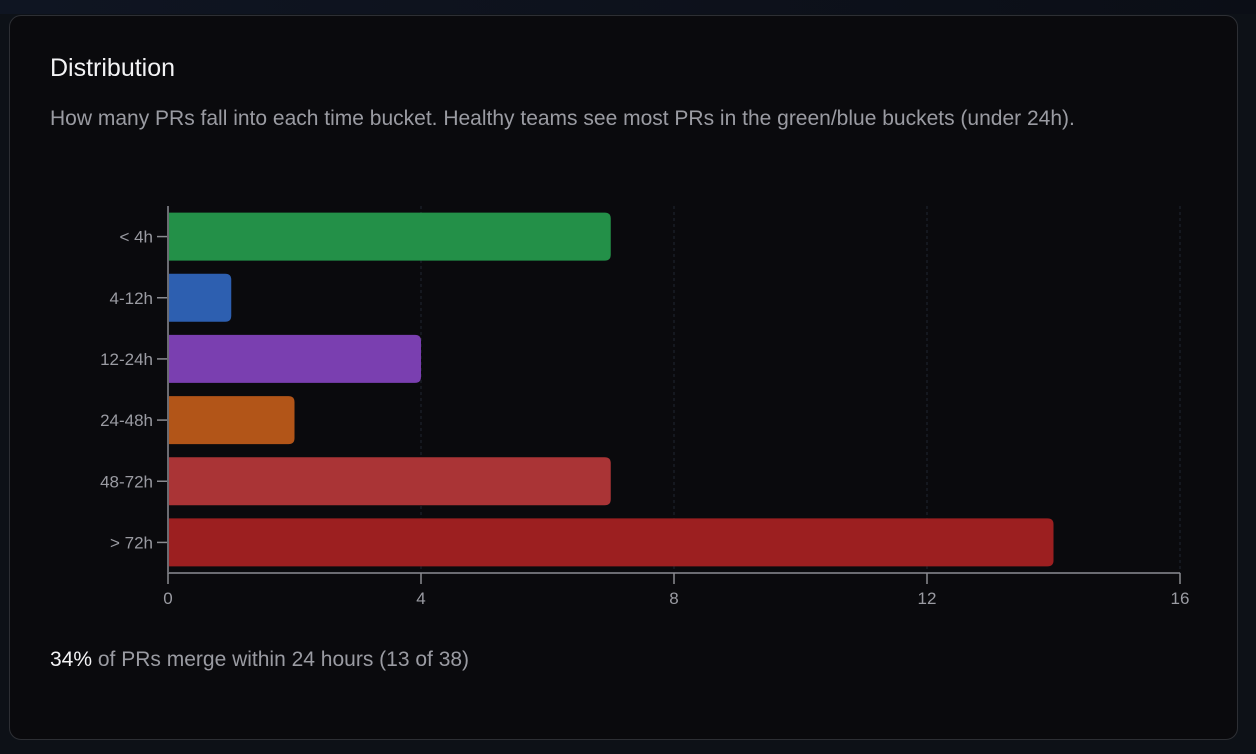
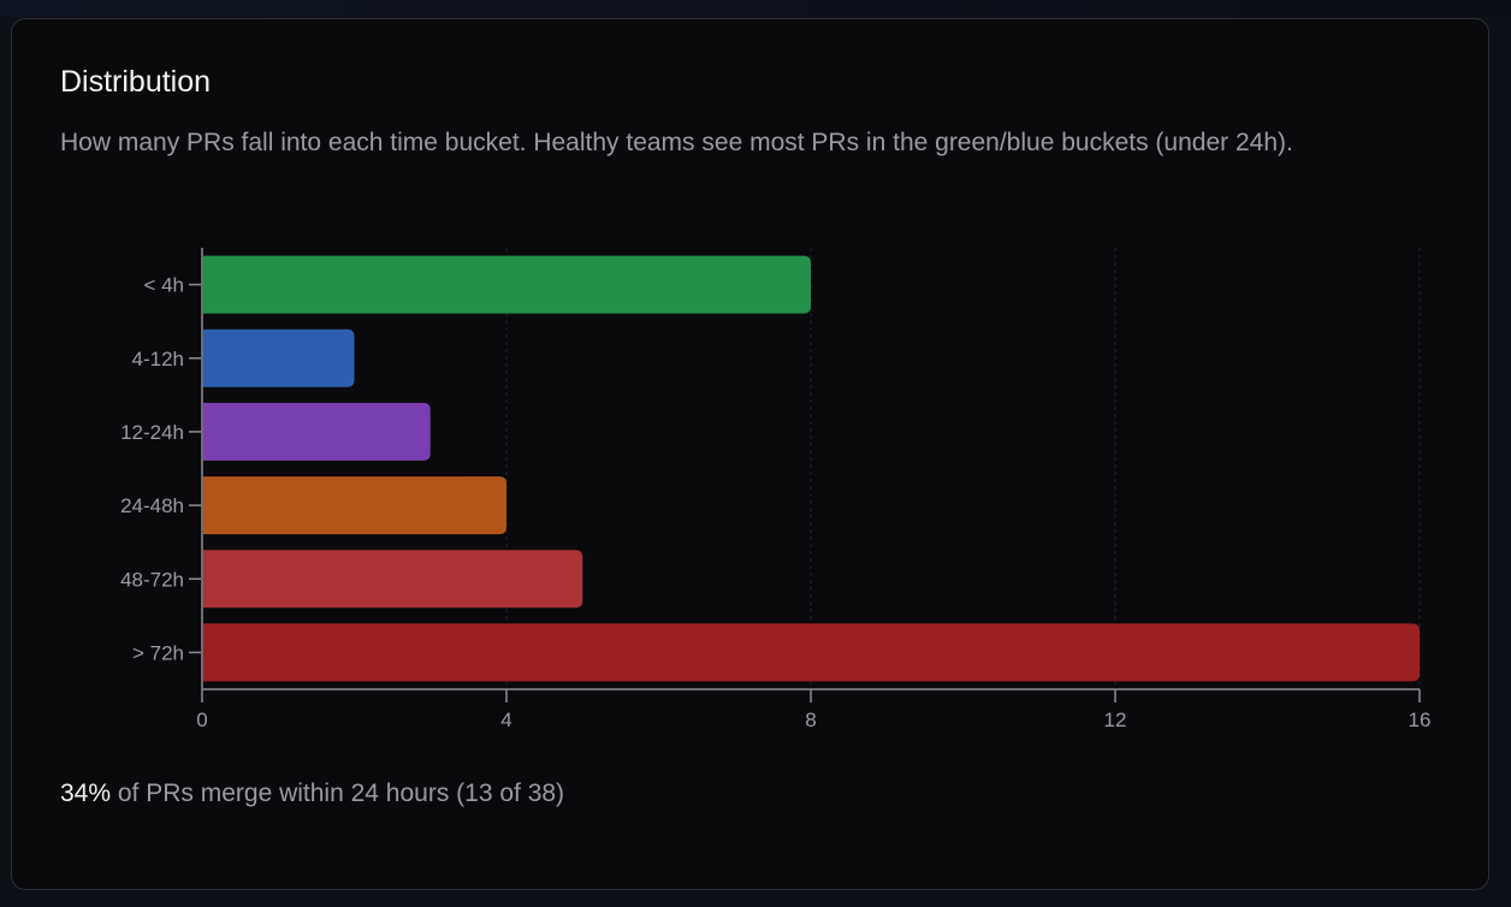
< 4h: 7 -> 8
4-12h: 1 -> 2
12-24h: 4 -> 3
24-48h: 2 -> 4
48-72h: 7 -> 5
> 72h: 14 -> 16
